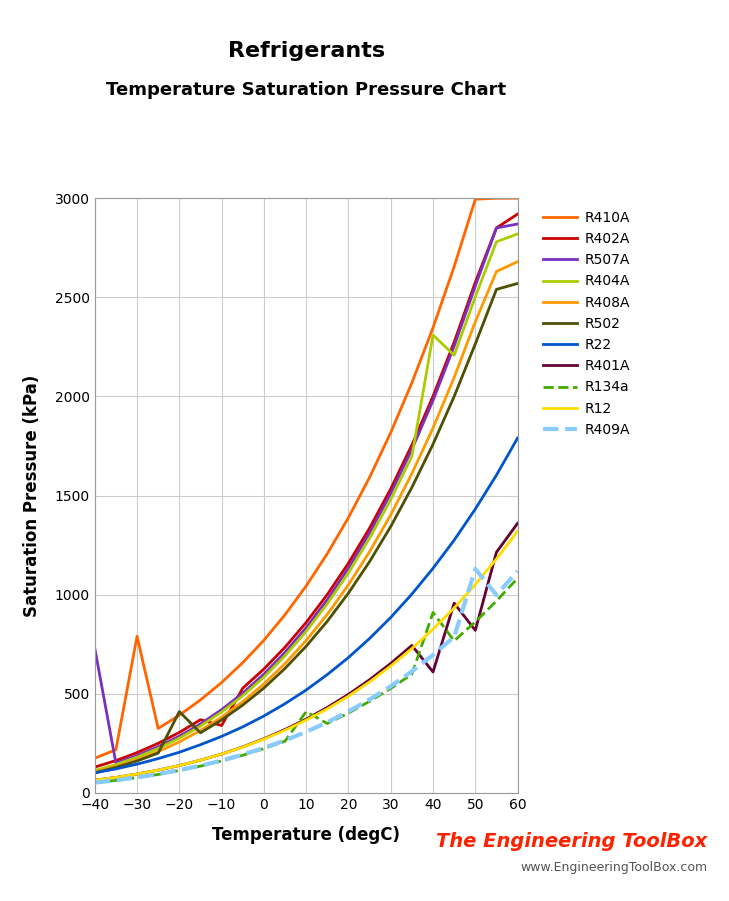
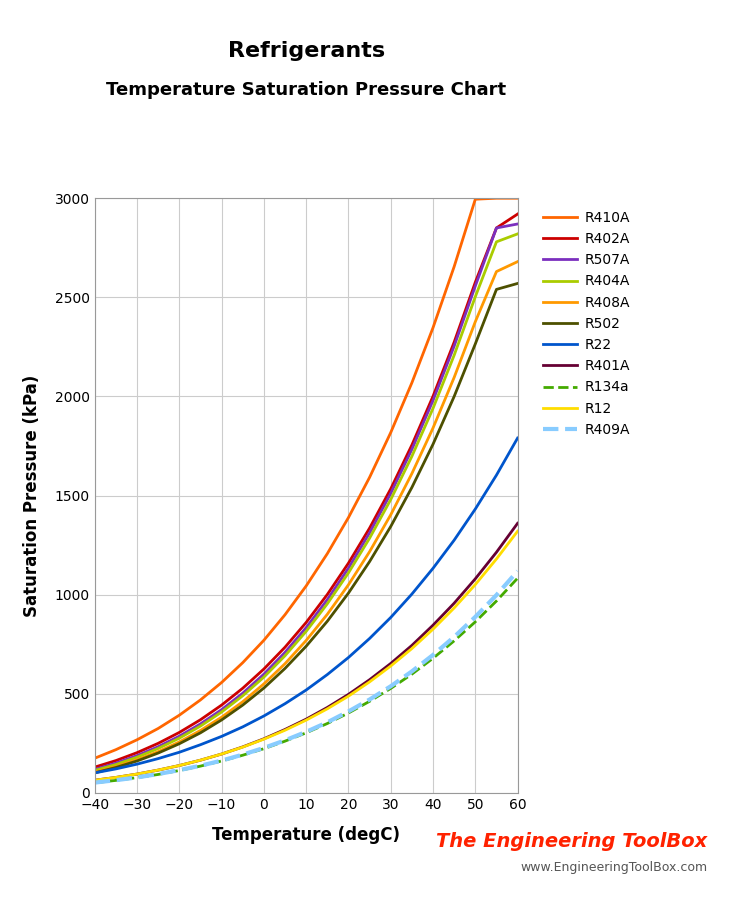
R507A/−40: 730 -> 120
R410A/−30: 790 -> 270
R502/−20: 410 -> 250
R402A/−10: 340 -> 440
R134a/10: 410 -> 300
R404A/40: 2310 -> 1940
R401A/40: 610 -> 850
R134a/40: 910 -> 680
R401A/50: 820 -> 1080
R409A/50: 1130 -> 890
